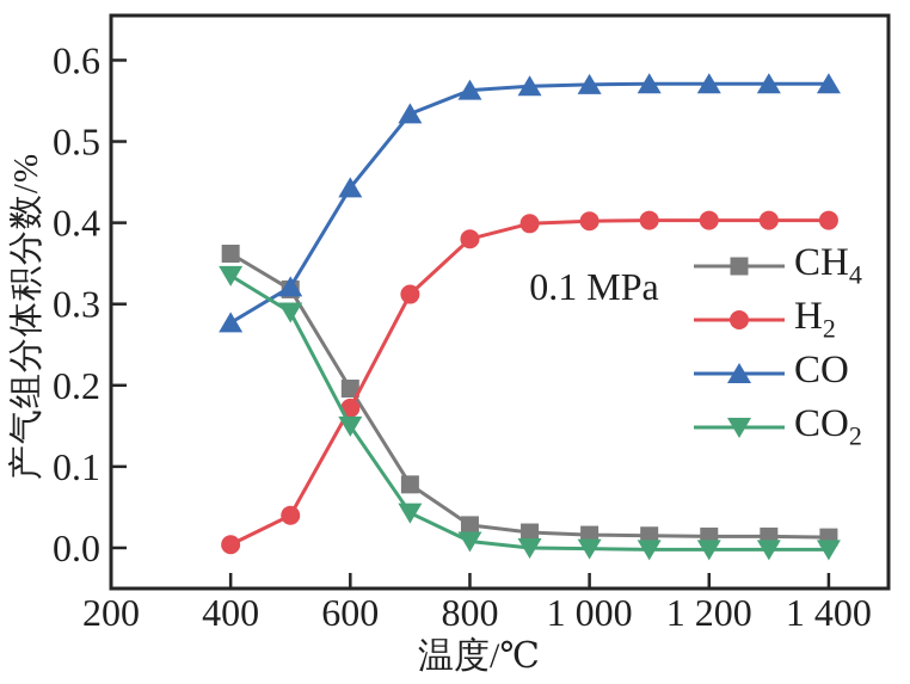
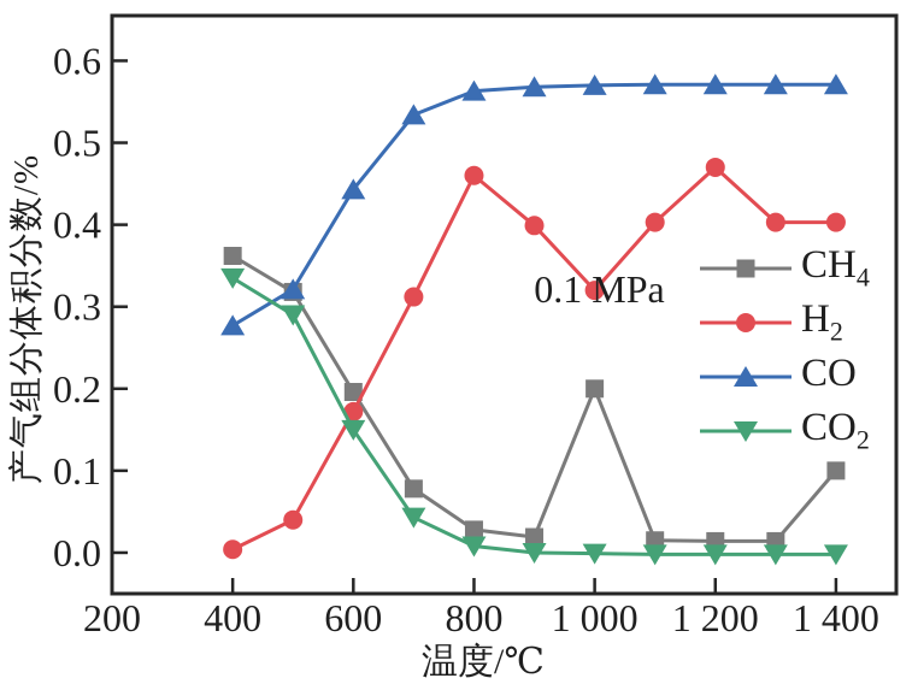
H2/800: 0.38 -> 0.46
CH4/1000: 0.02 -> 0.20
H2/1000: 0.40 -> 0.32
H2/1200: 0.40 -> 0.47
CH4/1400: 0.01 -> 0.10
